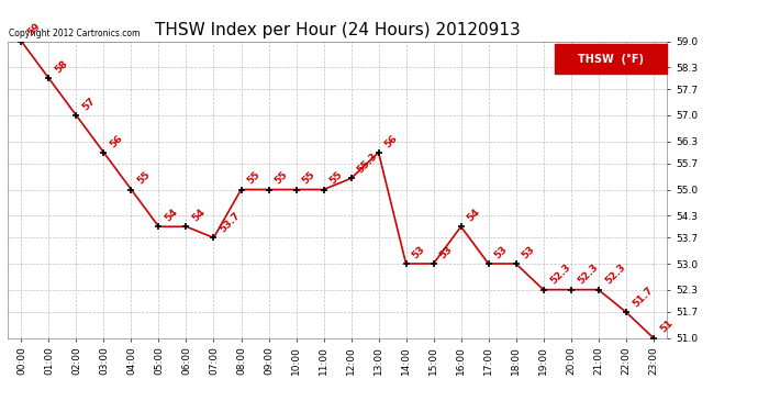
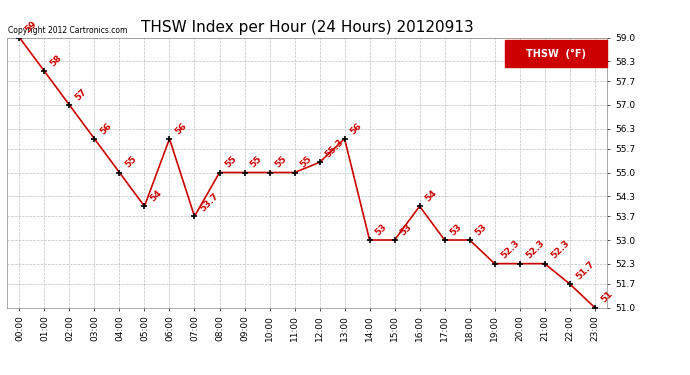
06:00: 54 -> 56
